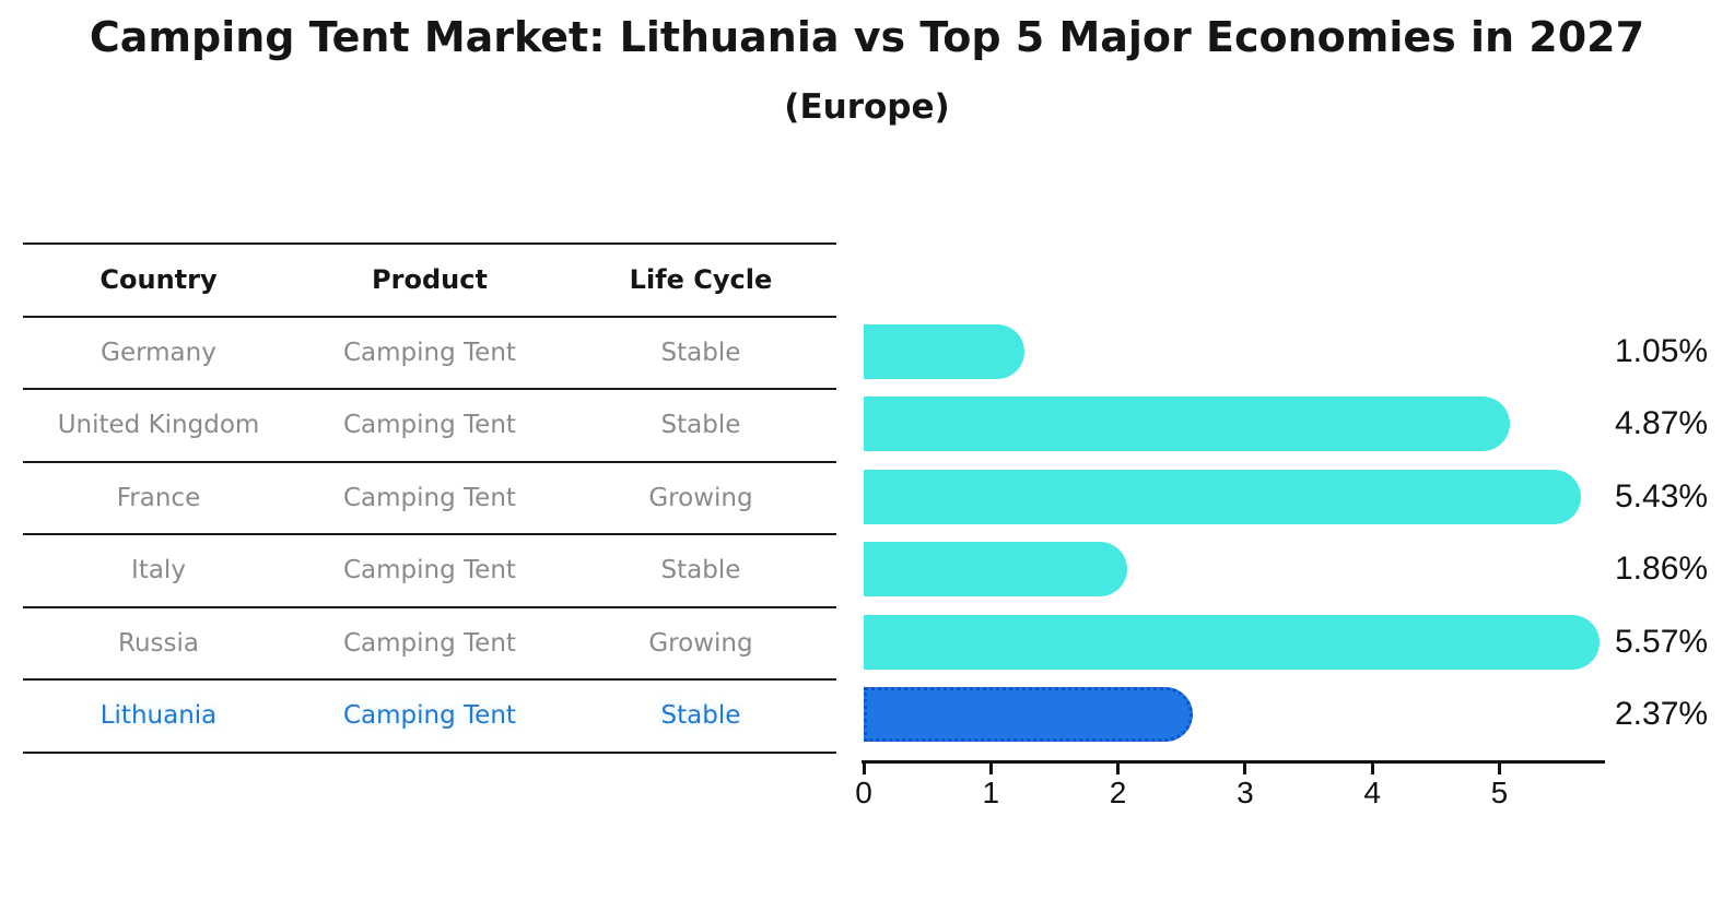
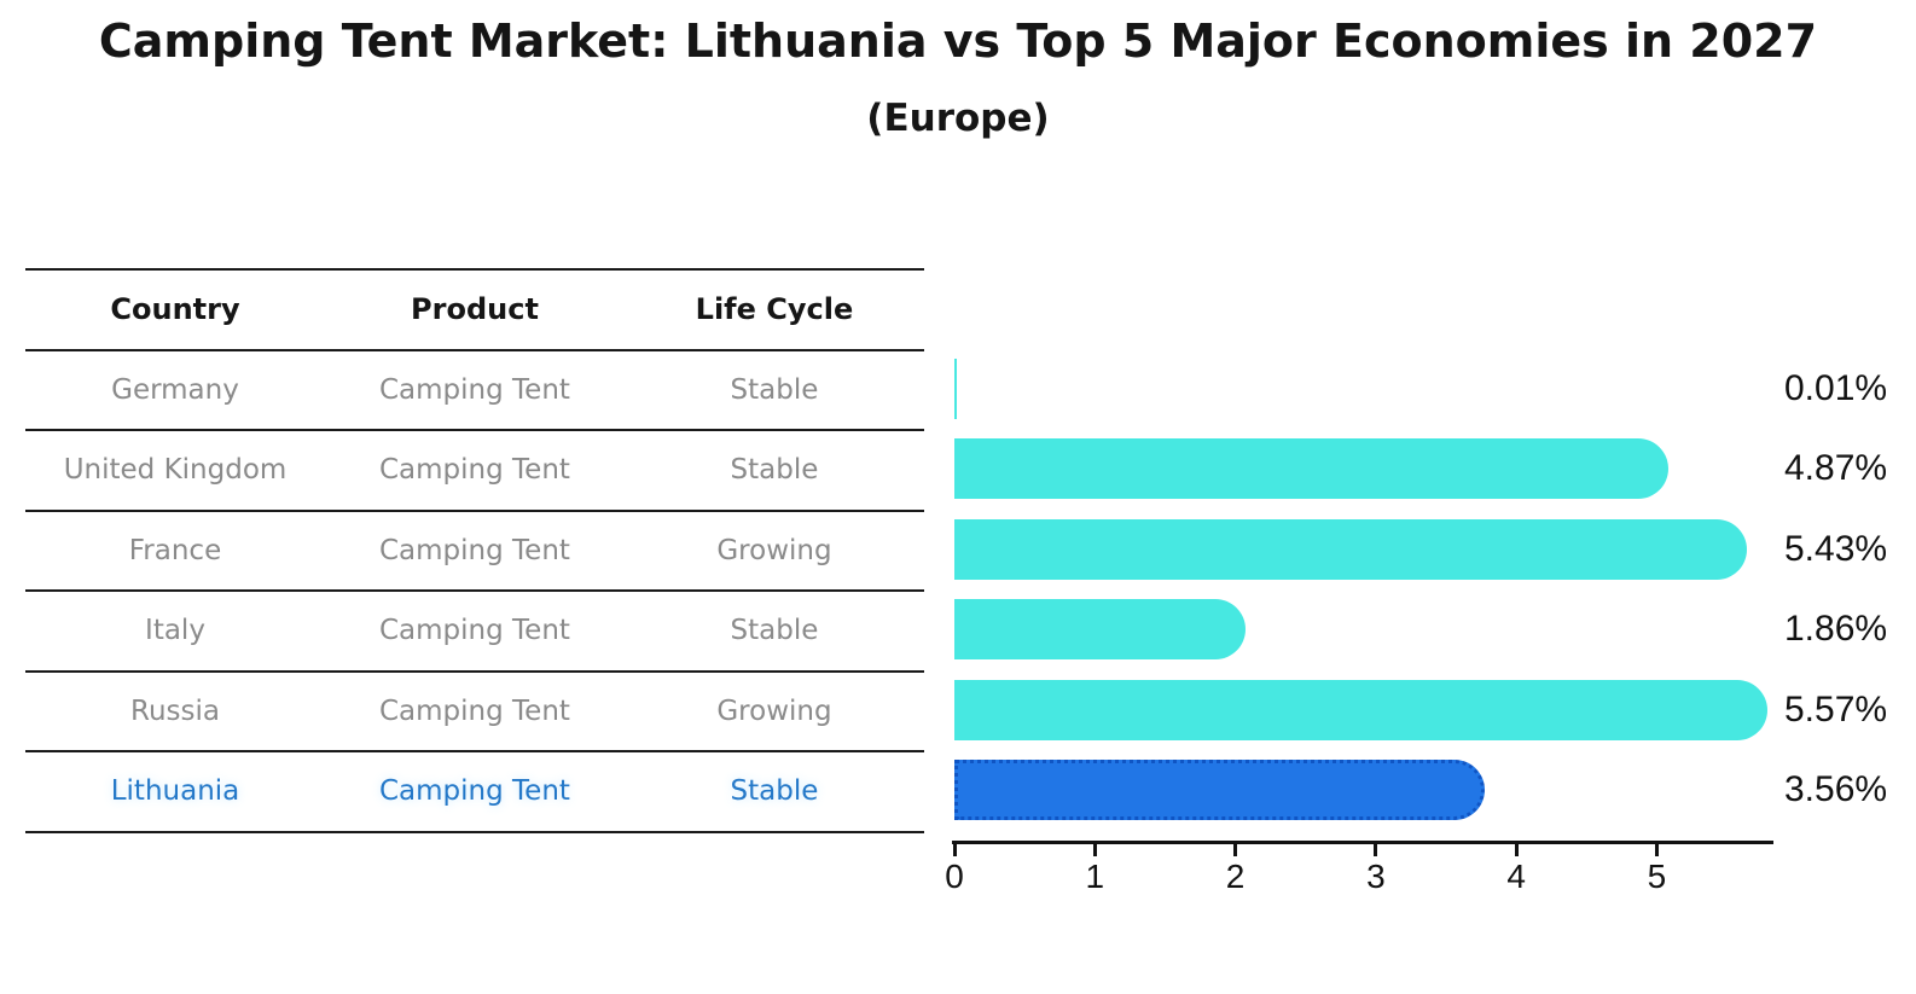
Germany: 1.05% -> 0.01%
Lithuania: 2.37% -> 3.56%
